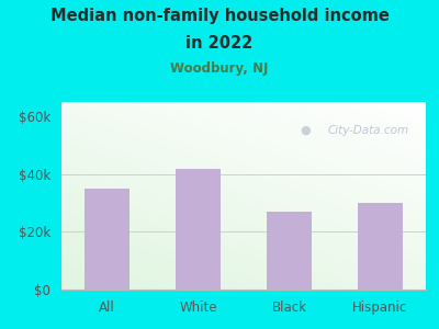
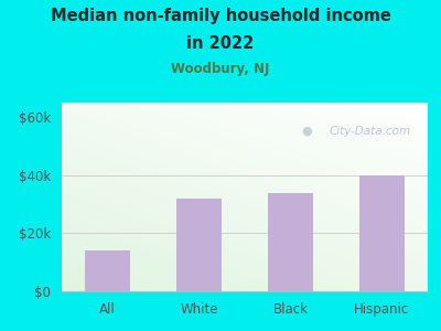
All: $35k -> $14k
White: $42k -> $32k
Black: $27k -> $34k
Hispanic: $30k -> $40k
